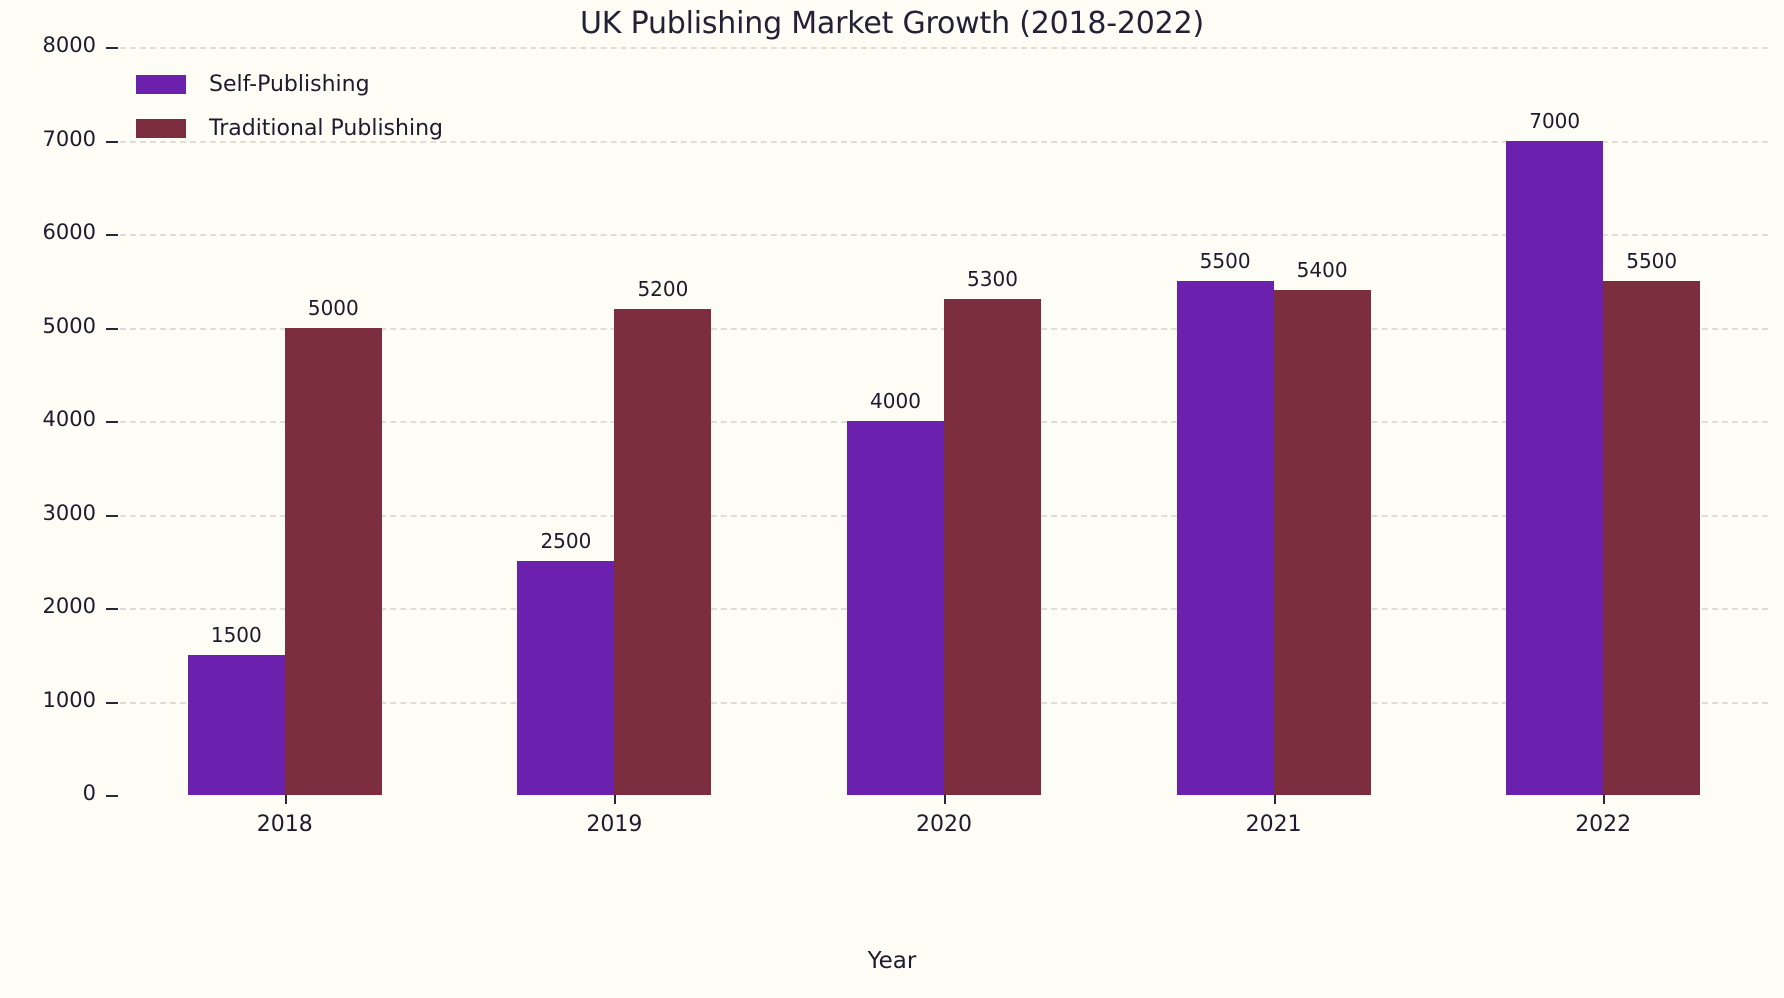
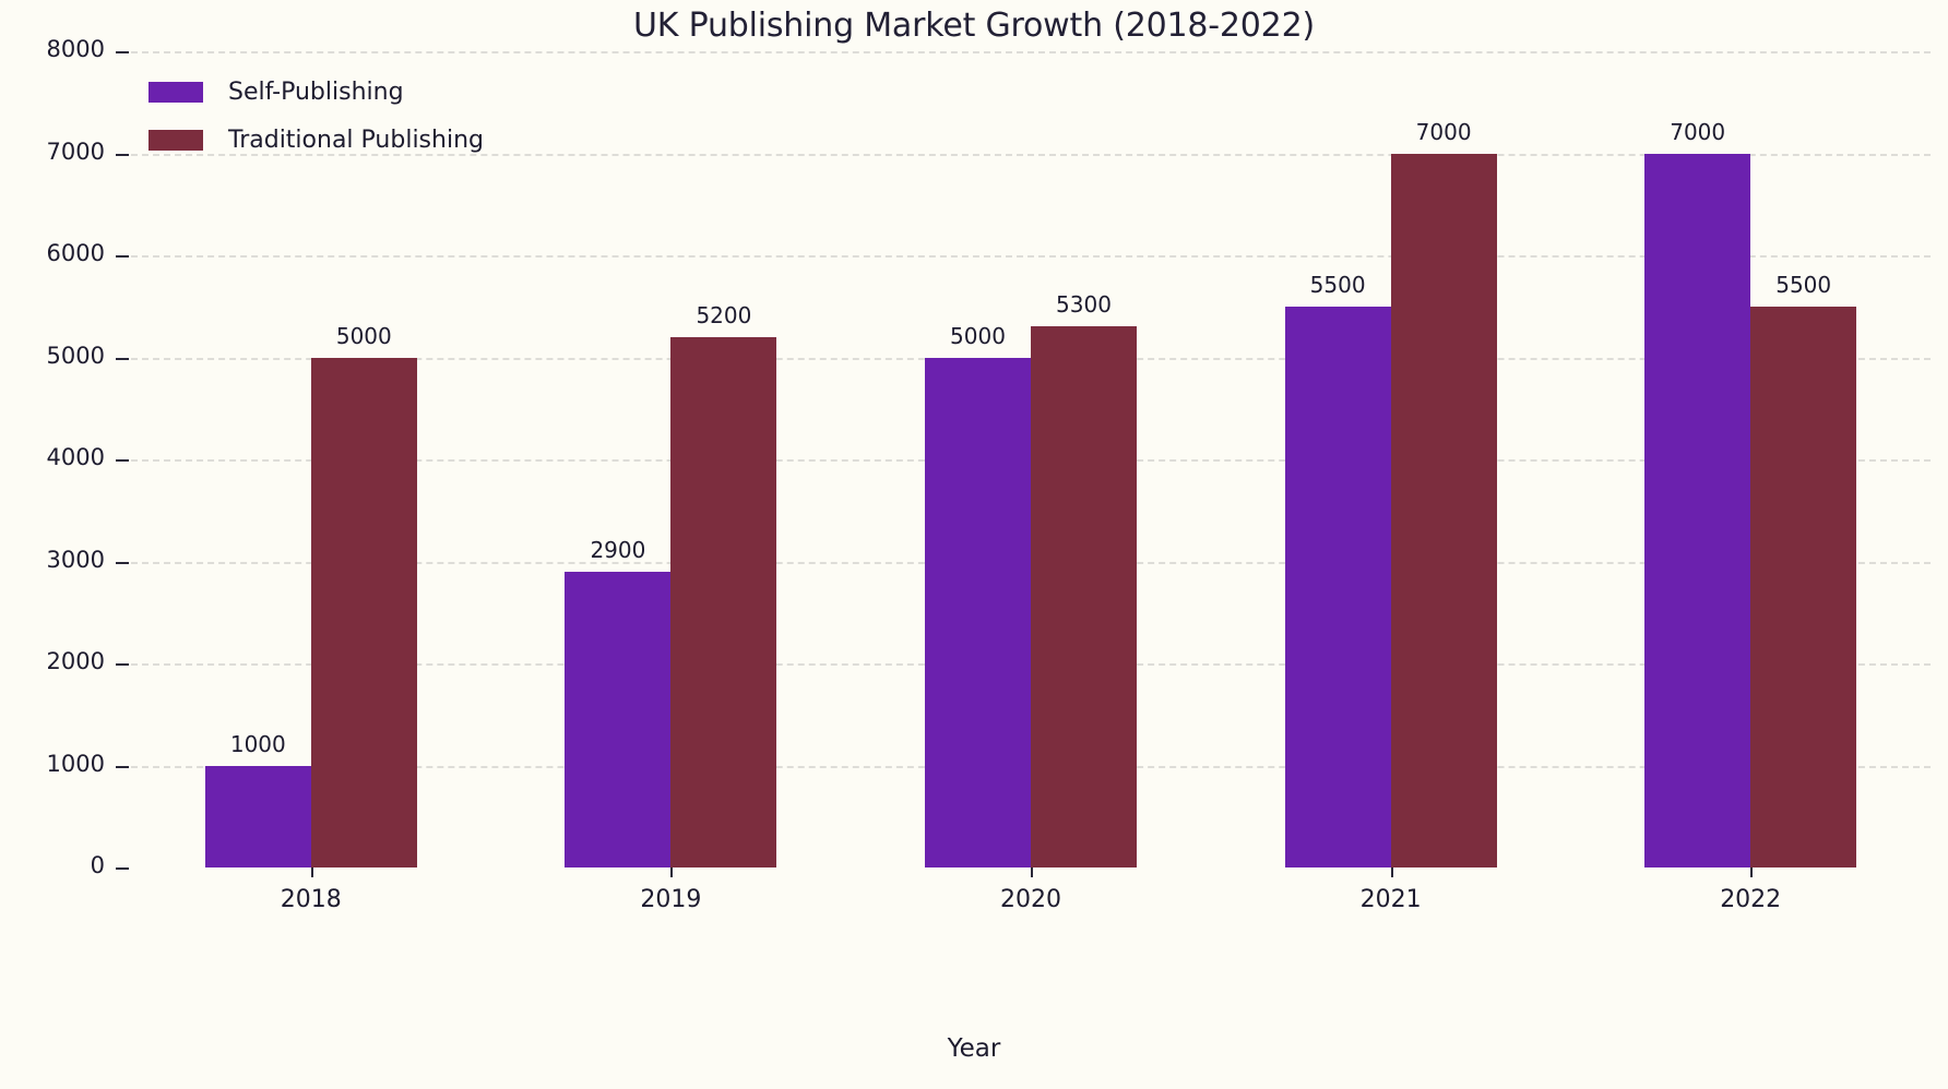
Self-Publishing/2018: 1500 -> 1000
Self-Publishing/2019: 2500 -> 2900
Self-Publishing/2020: 4000 -> 5000
Traditional Publishing/2021: 5400 -> 7000
